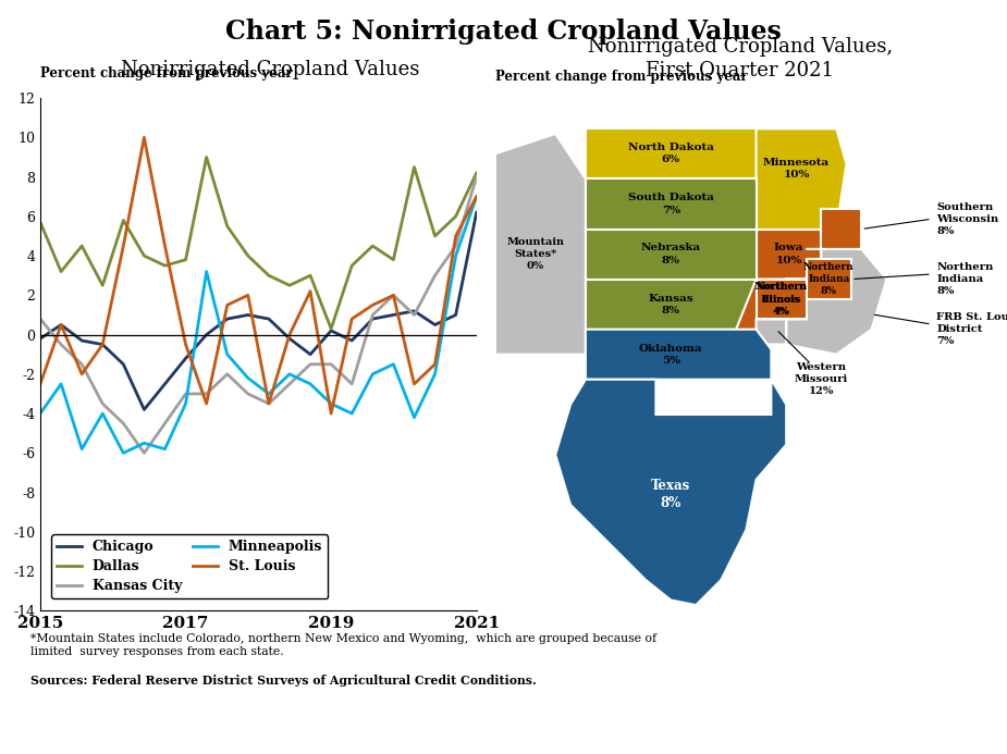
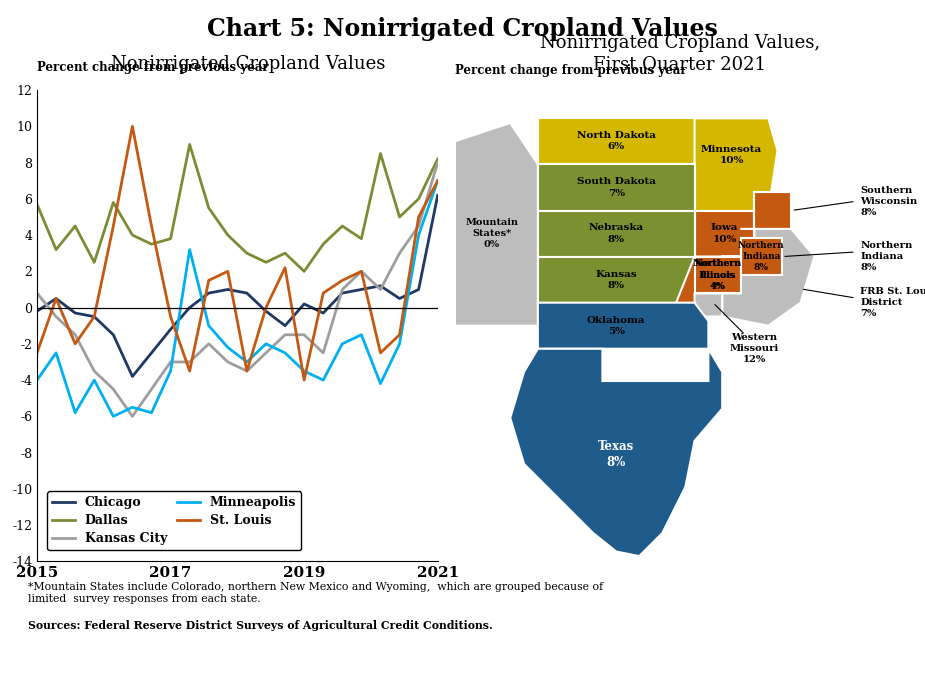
Dallas/2019: 0.3 -> 2.0
